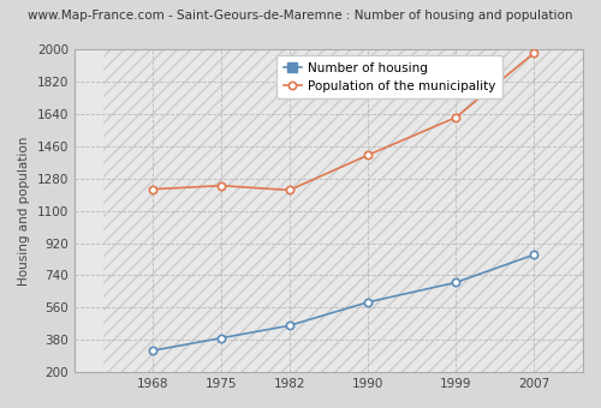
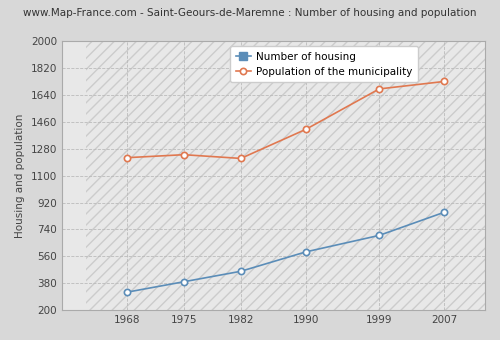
Population of the municipality/1999: 1620 -> 1680
Population of the municipality/2007: 1980 -> 1730
